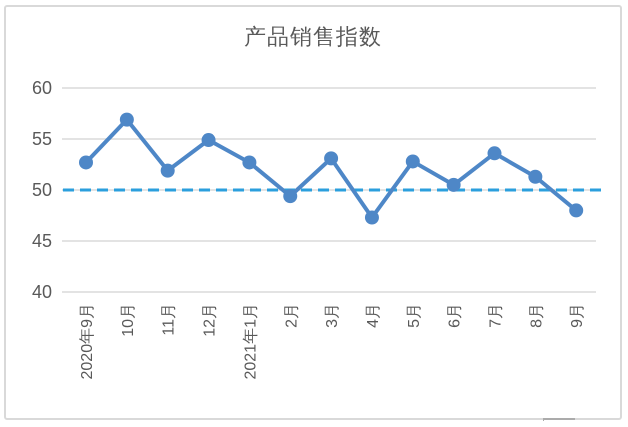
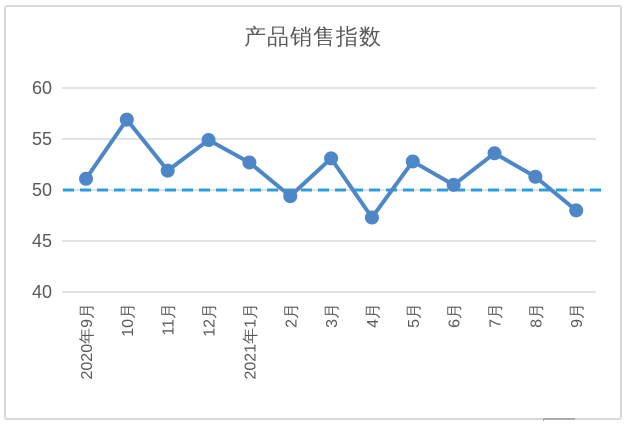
2020年9月: 52.7 -> 51.1
